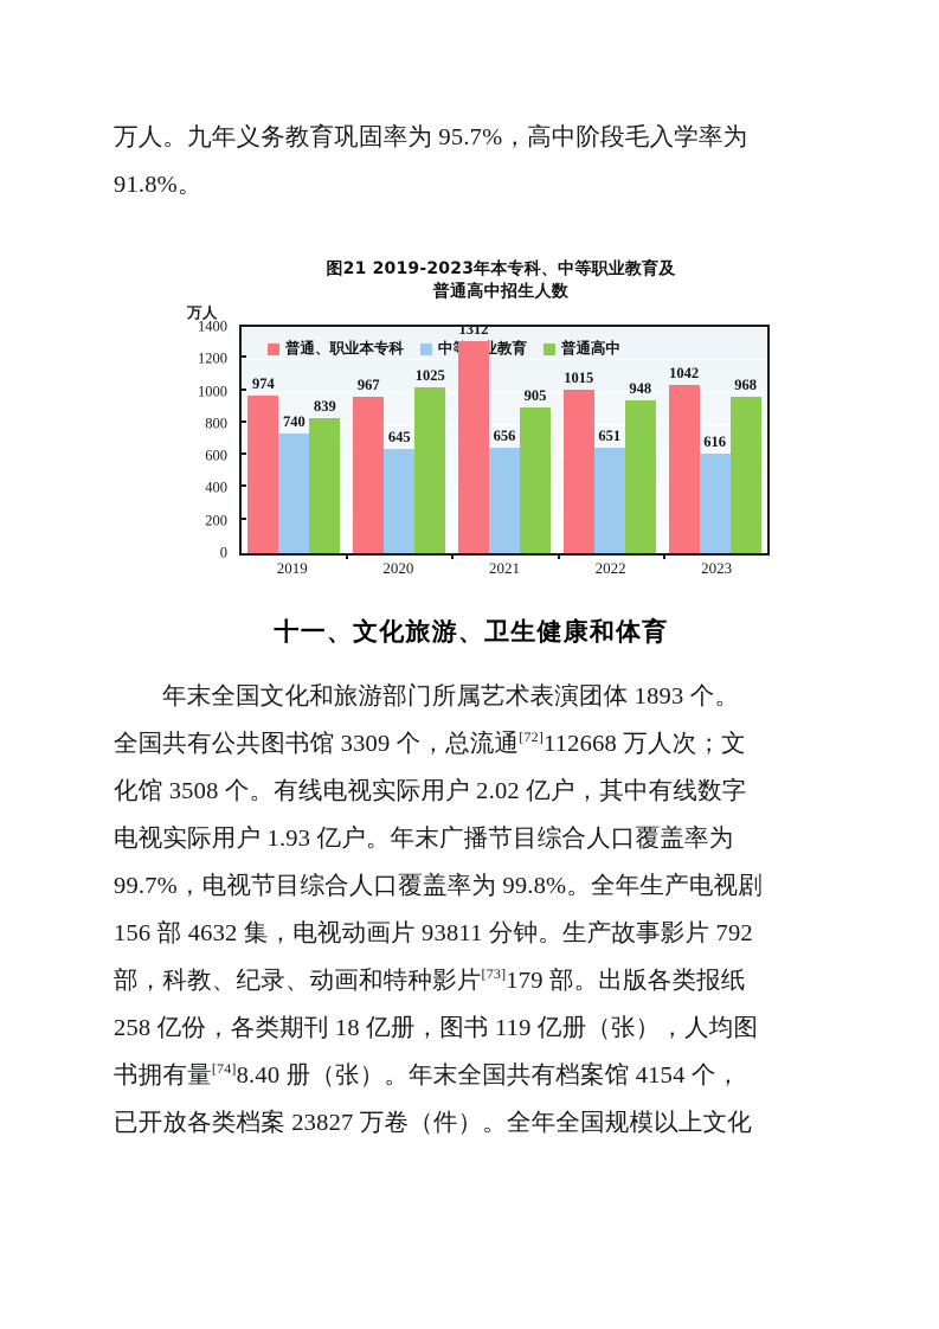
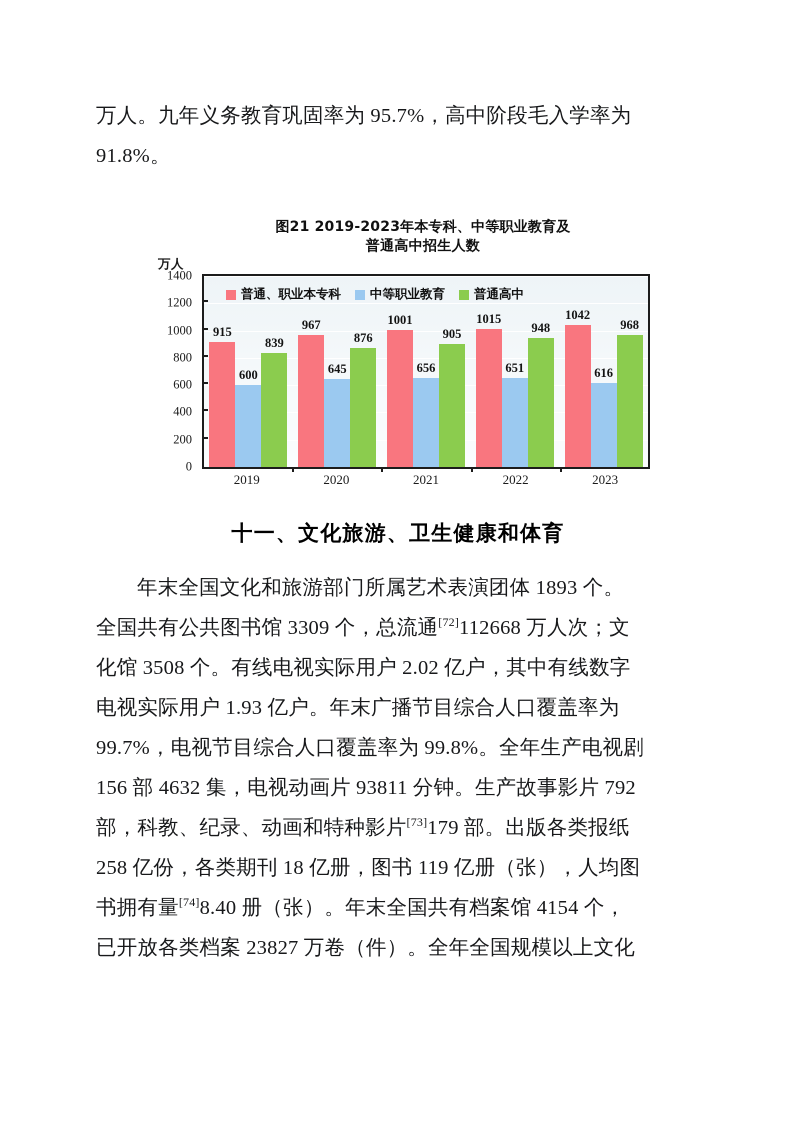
普通、职业本专科/2019: 974 -> 915
中等职业教育/2019: 740 -> 600
普通高中/2020: 1025 -> 876
普通、职业本专科/2021: 1312 -> 1001
